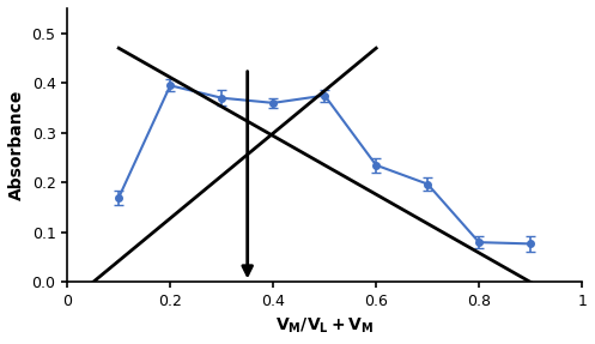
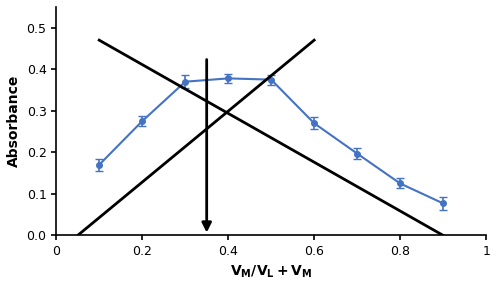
0.2: 0.395 -> 0.275
0.4: 0.360 -> 0.378
0.6: 0.235 -> 0.270
0.8: 0.080 -> 0.125
